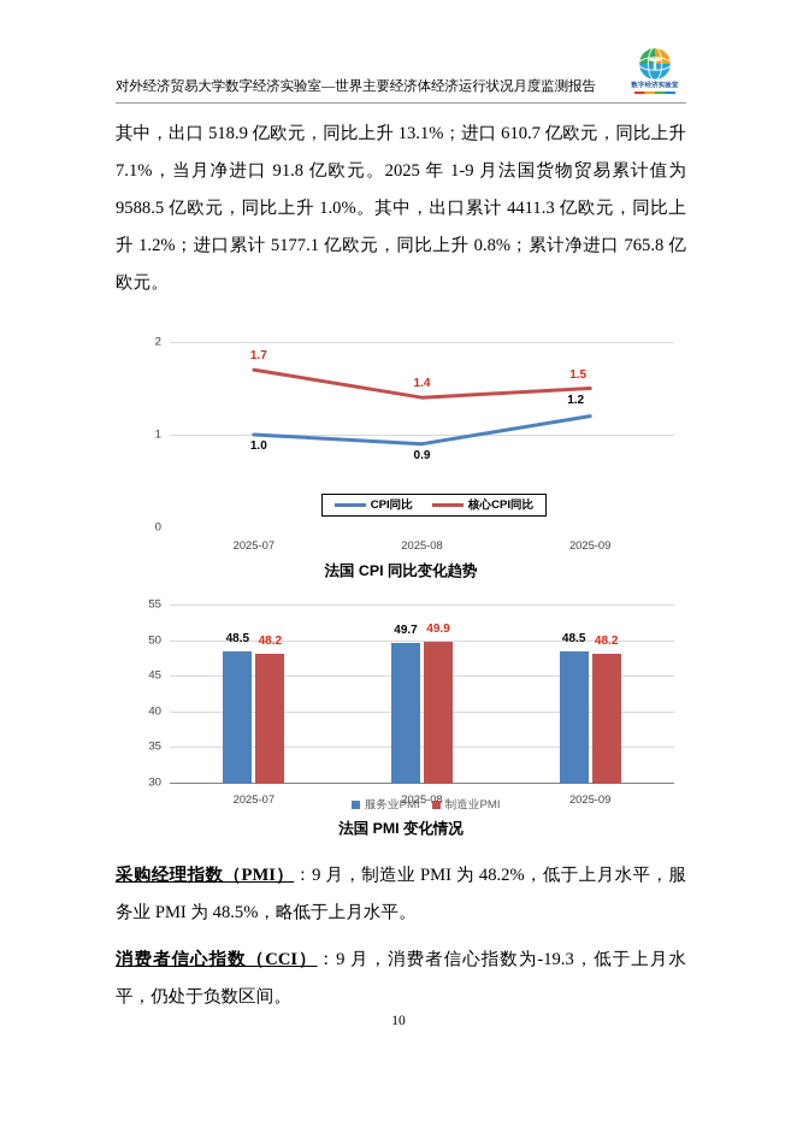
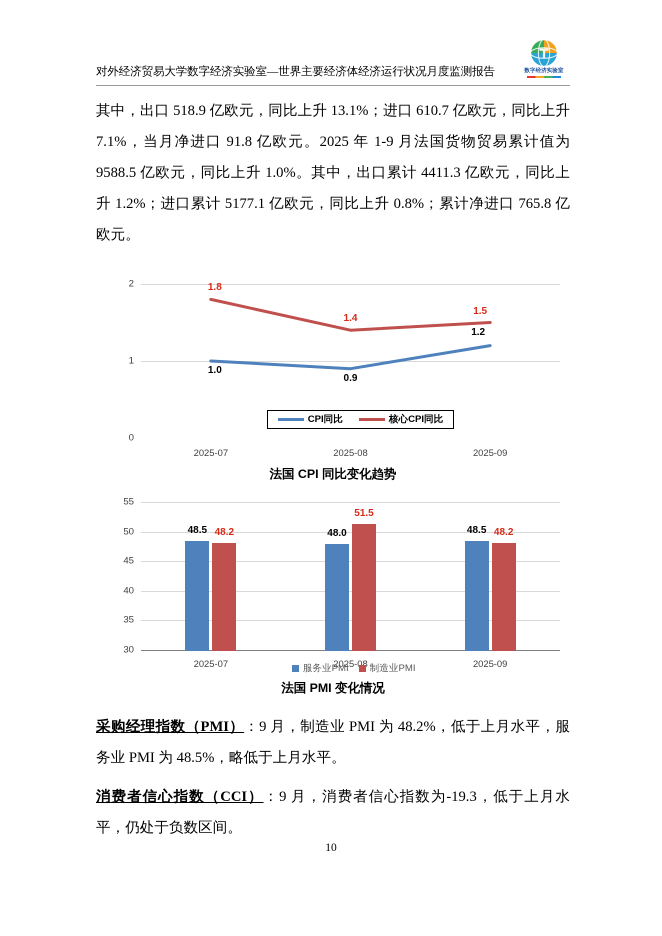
法国 CPI 同比变化趋势/核心CPI同比/2025-07: 1.7 -> 1.8
法国 PMI 变化情况/服务业PMI/2025-08: 49.7 -> 48.0
法国 PMI 变化情况/制造业PMI/2025-08: 49.9 -> 51.5
